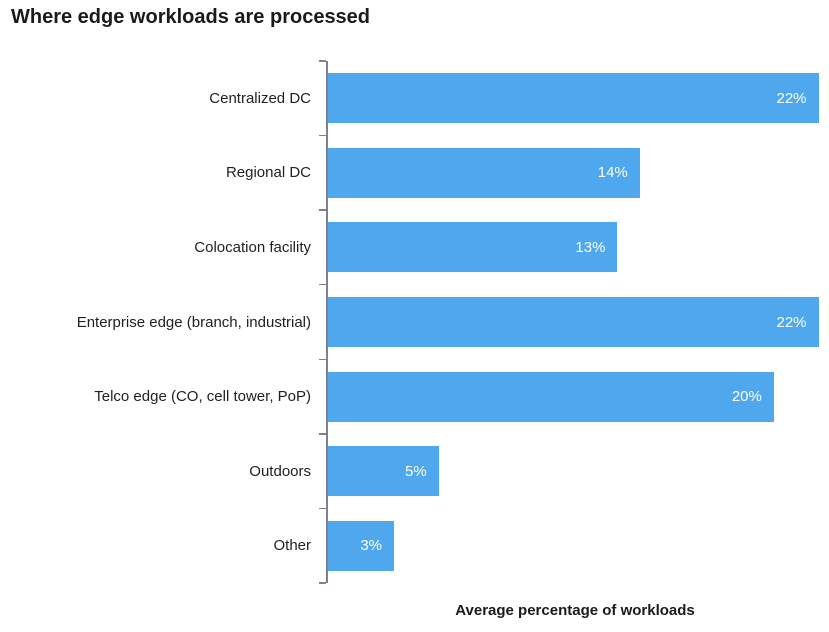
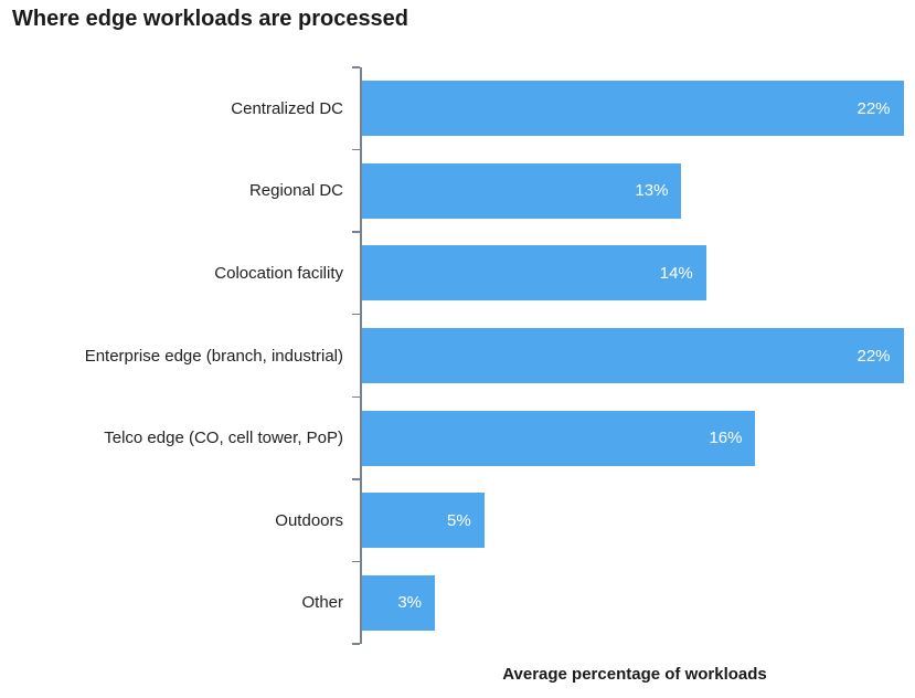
Regional DC: 14% -> 13%
Colocation facility: 13% -> 14%
Telco edge (CO, cell tower, PoP): 20% -> 16%
